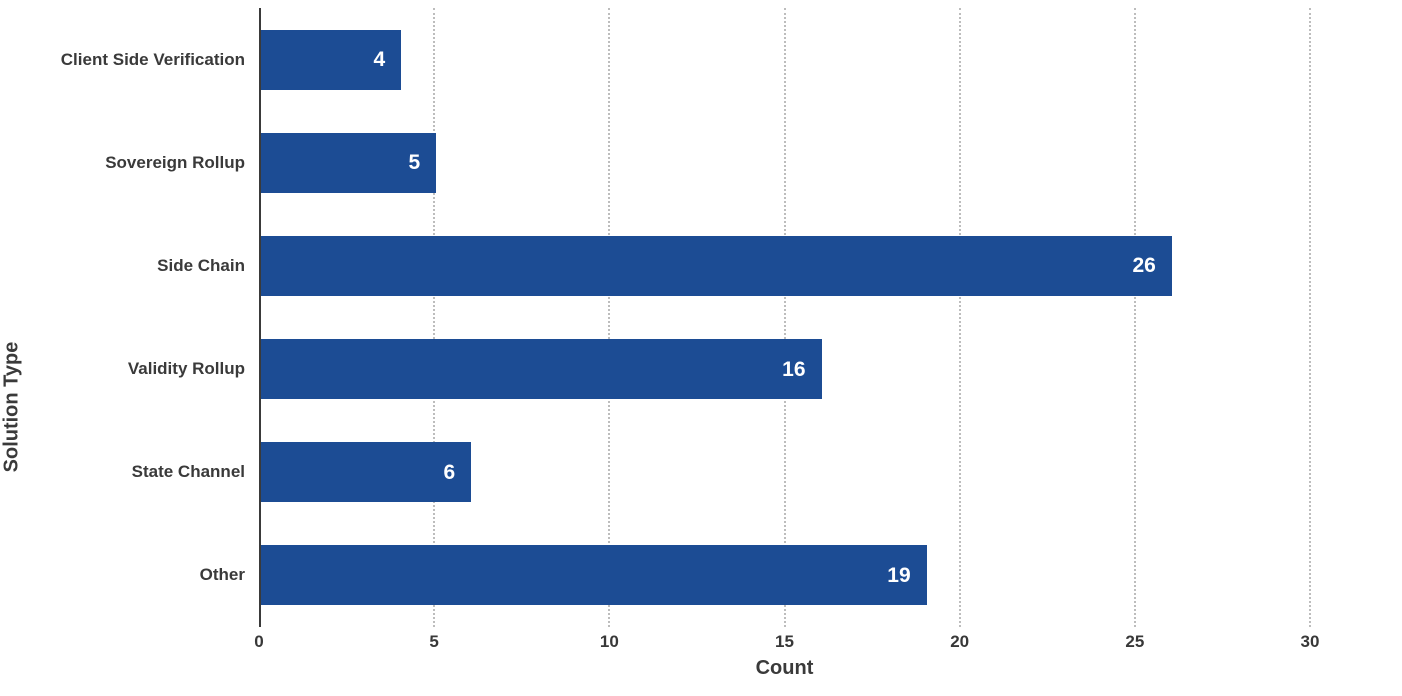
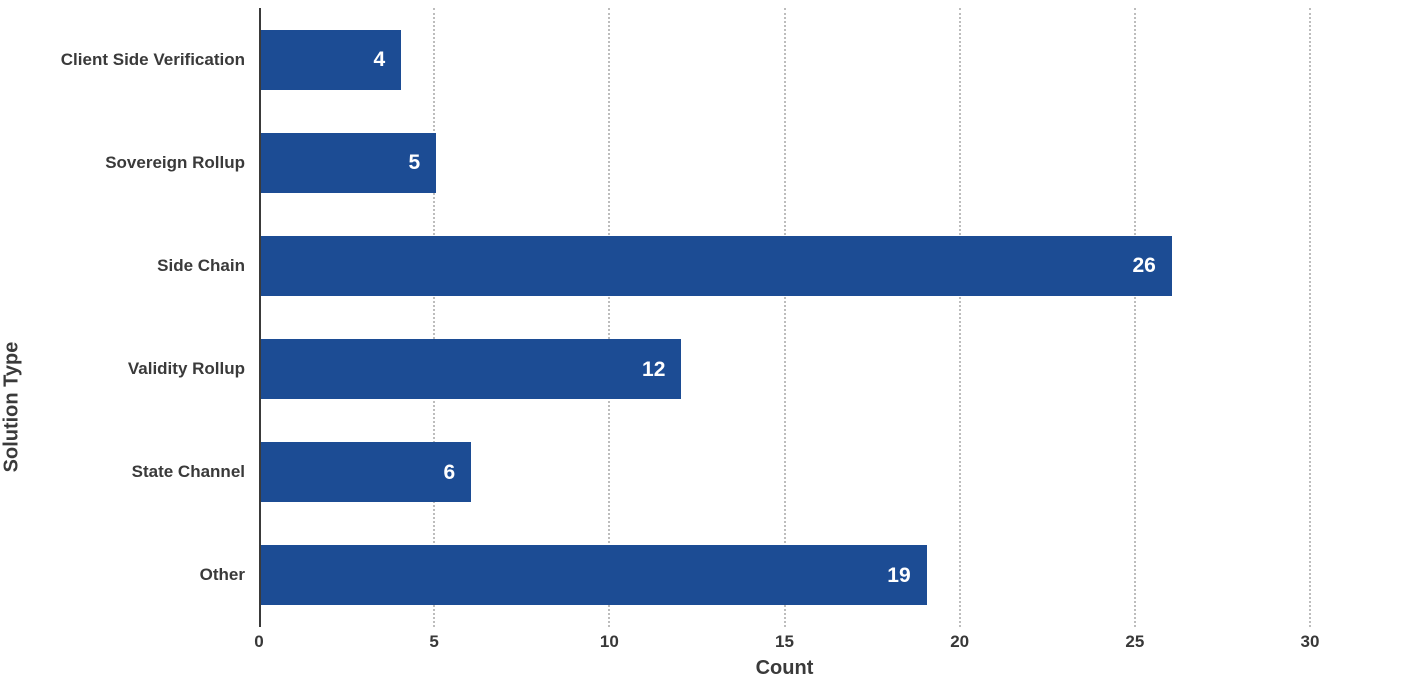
Validity Rollup: 16 -> 12
